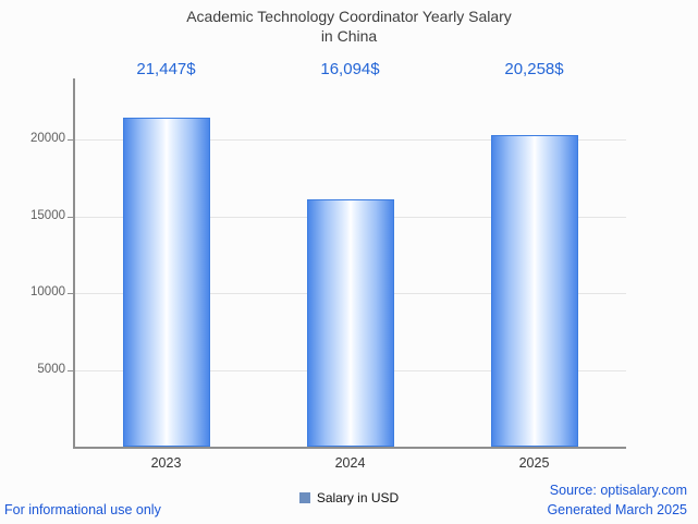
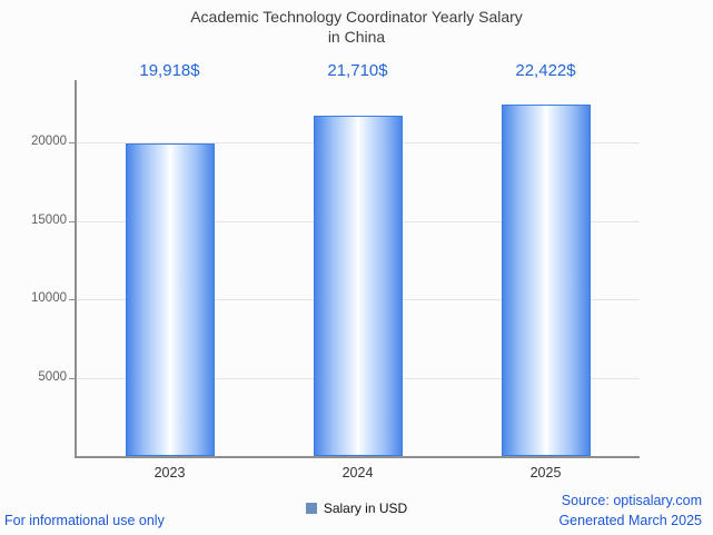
2023: 21,447 -> 19,918
2024: 16,094 -> 21,710
2025: 20,258 -> 22,422
